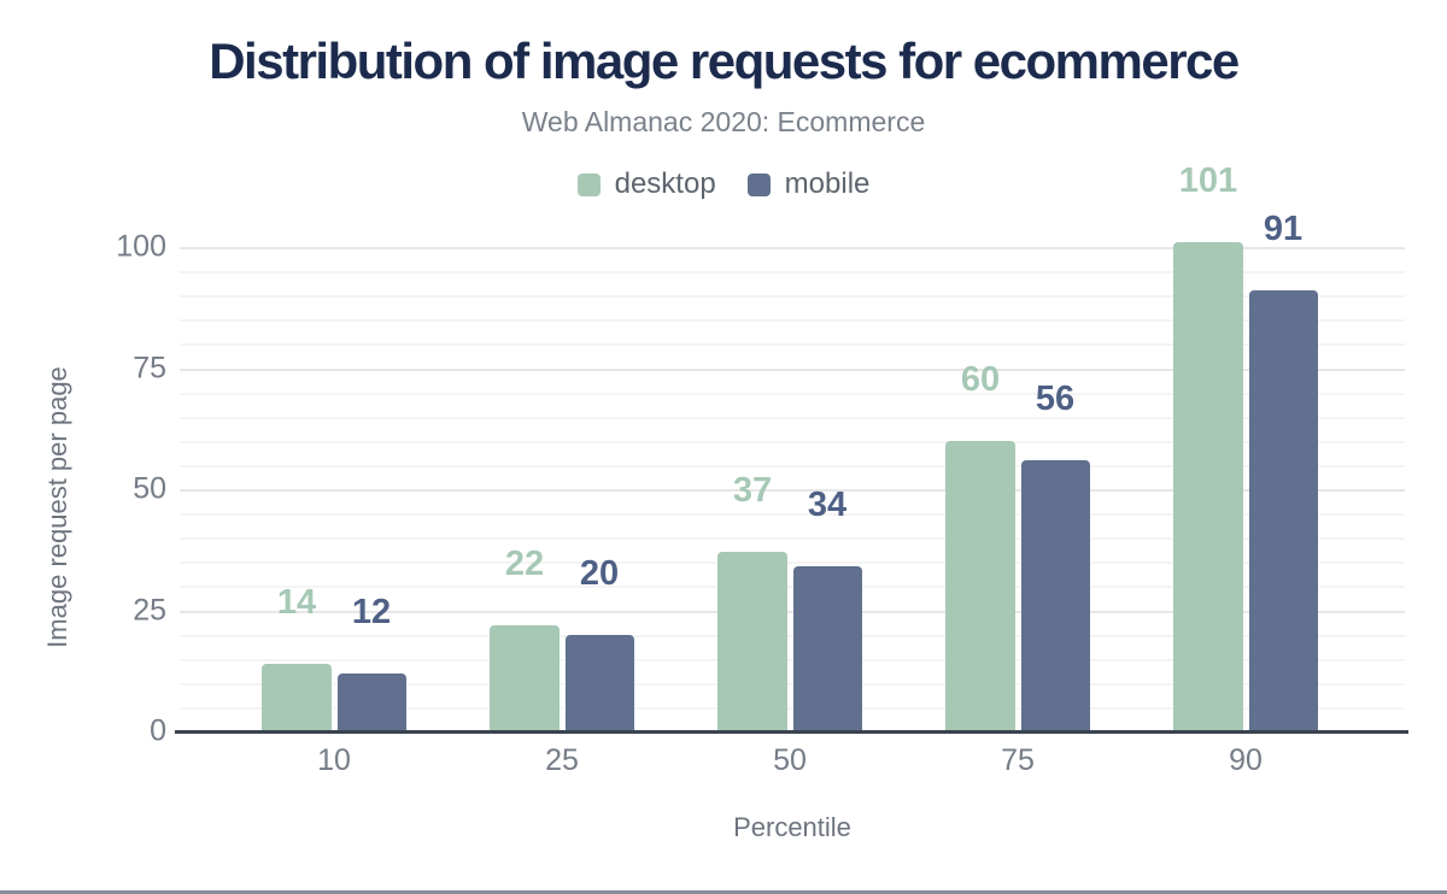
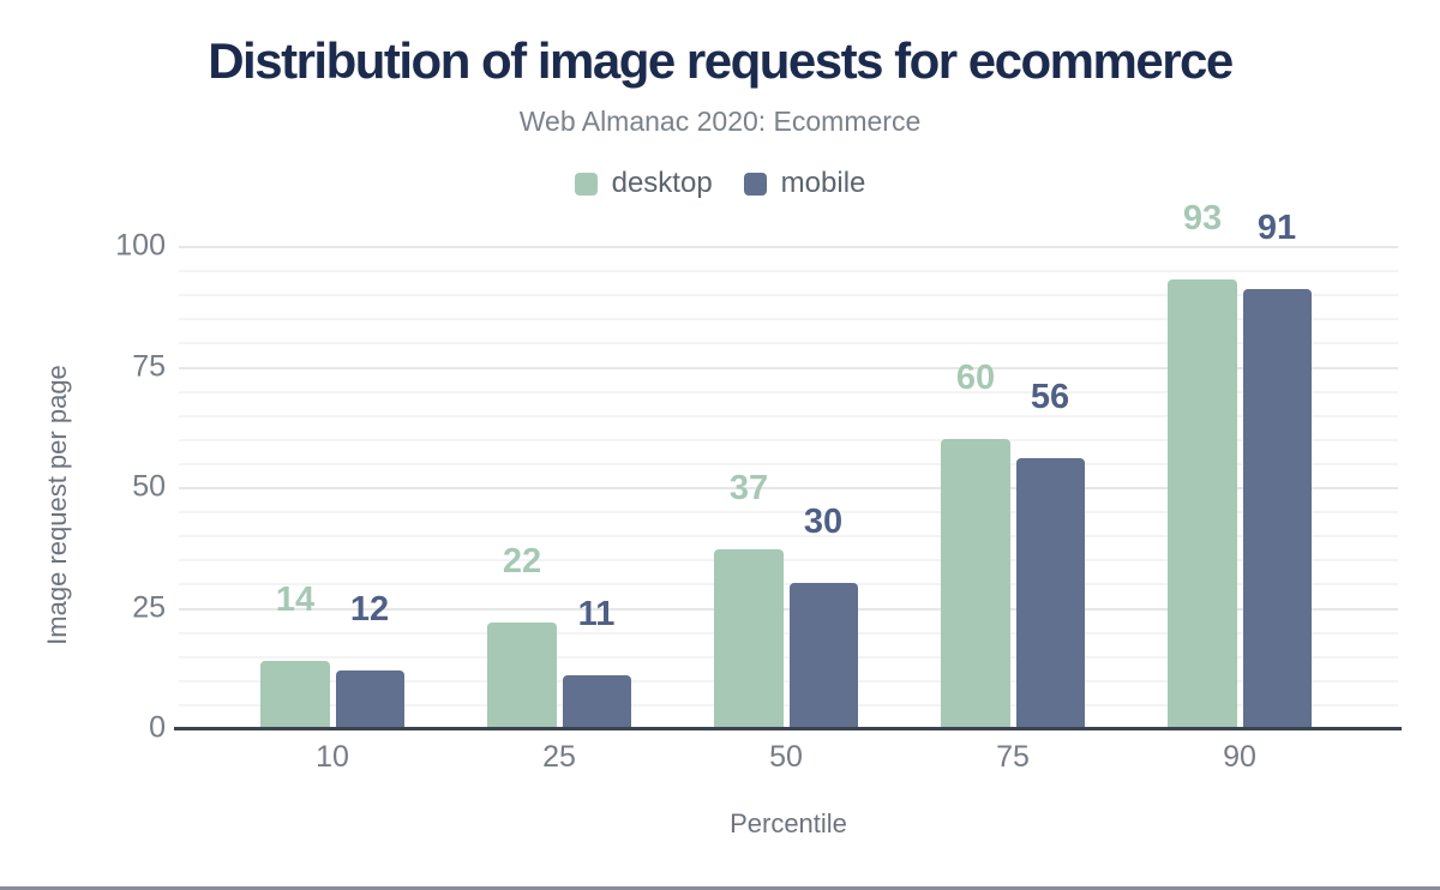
mobile/25: 20 -> 11
mobile/50: 34 -> 30
desktop/90: 101 -> 93
